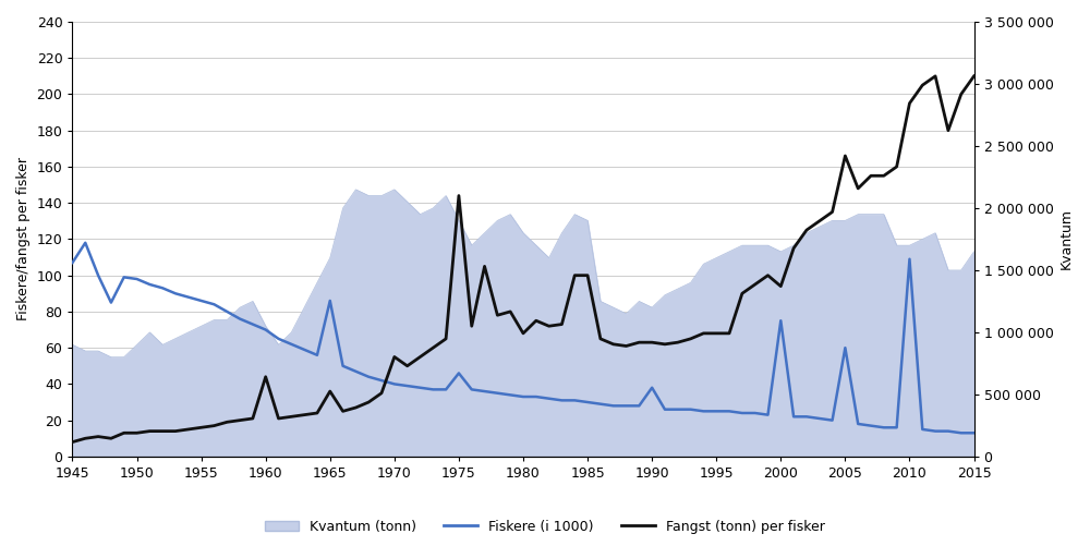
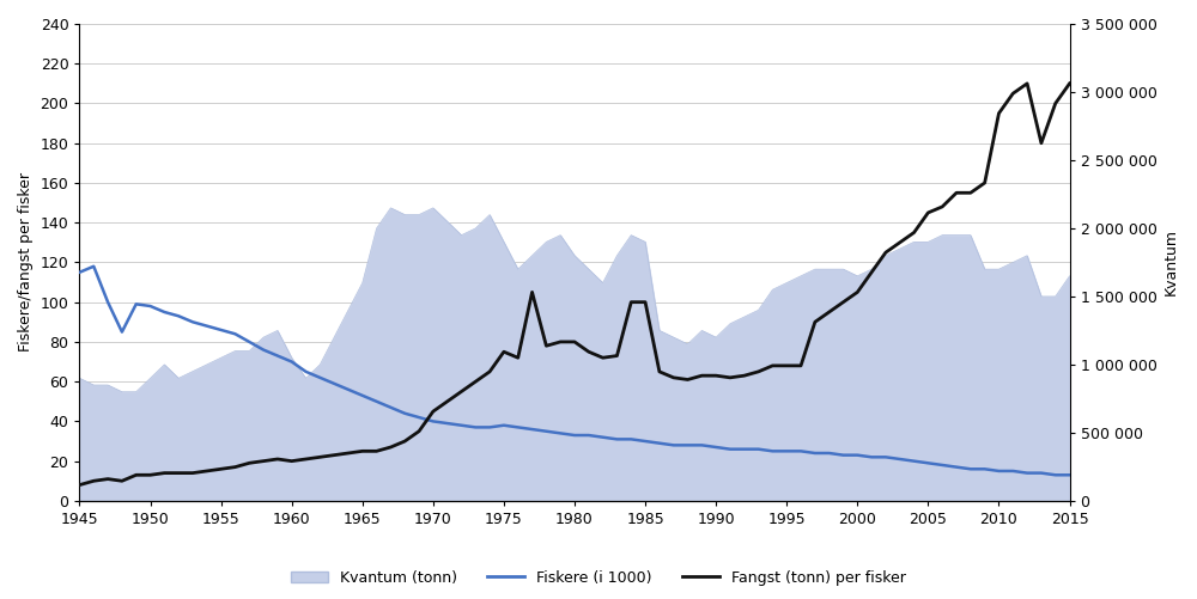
Fiskere (i 1000)/1945: 107 -> 115
Fangst (tonn) per fisker/1960: 44 -> 20
Fiskere (i 1000)/1965: 86 -> 53
Fangst (tonn) per fisker/1965: 36 -> 25
Fangst (tonn) per fisker/1970: 55 -> 45
Fiskere (i 1000)/1975: 46 -> 38
Fangst (tonn) per fisker/1975: 144 -> 75
Fangst (tonn) per fisker/1980: 68 -> 80
Fiskere (i 1000)/1990: 38 -> 27
Fiskere (i 1000)/2000: 75 -> 23
Fangst (tonn) per fisker/2000: 94 -> 105
Fiskere (i 1000)/2005: 60 -> 19
Fangst (tonn) per fisker/2005: 166 -> 145
Fiskere (i 1000)/2010: 109 -> 15
